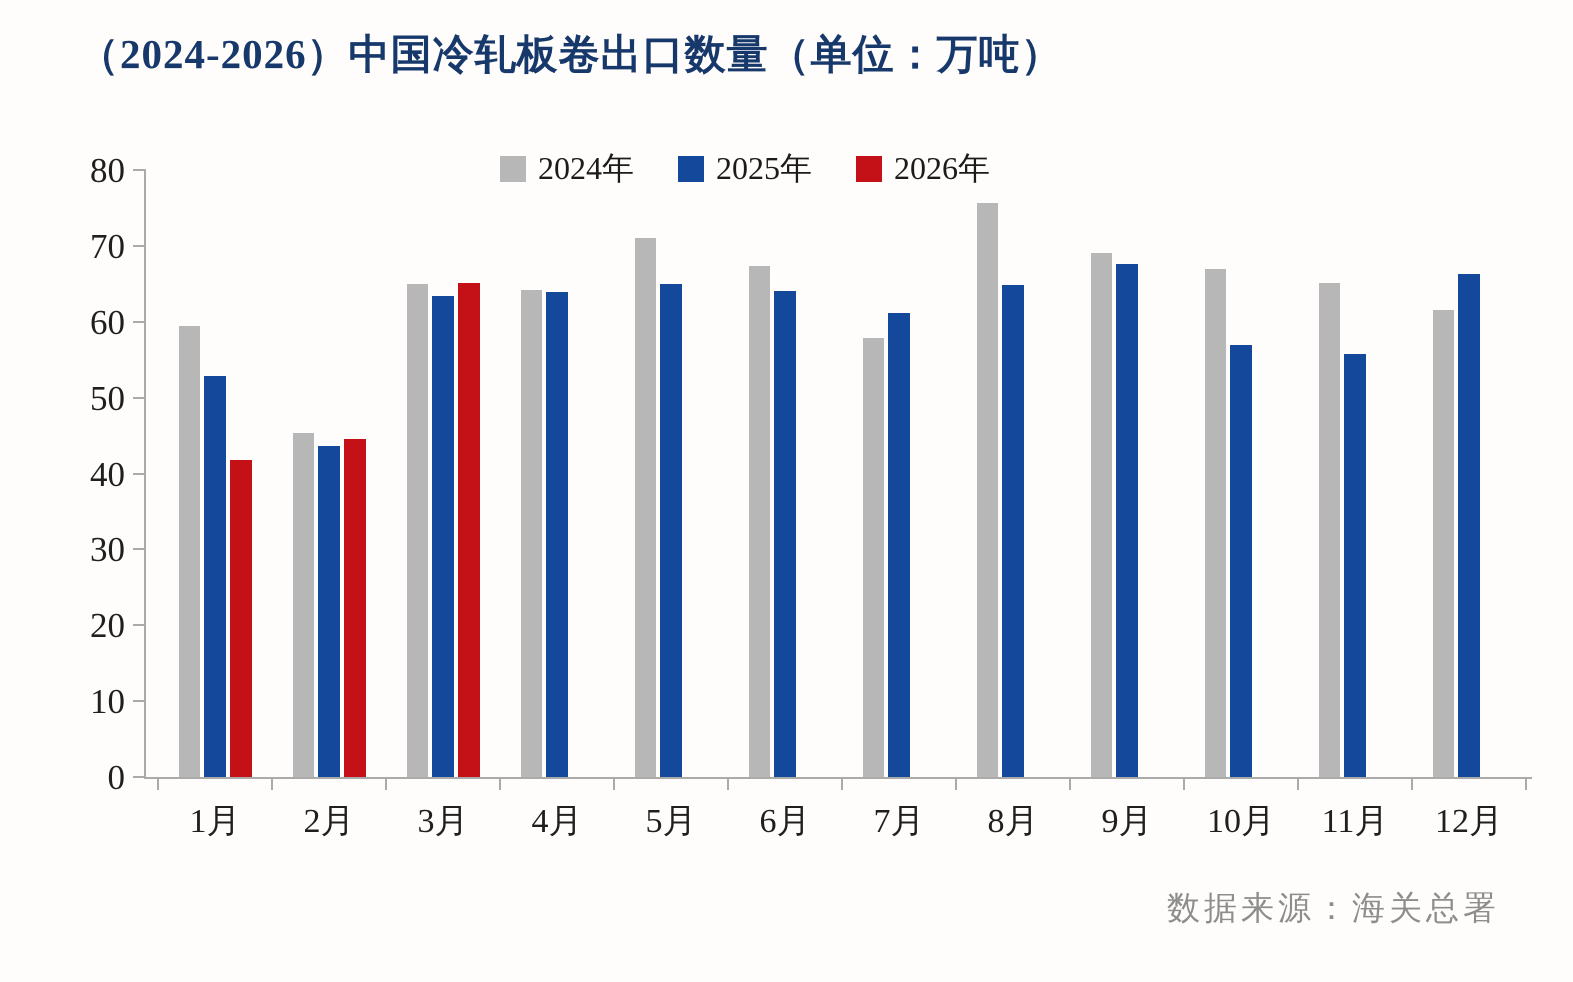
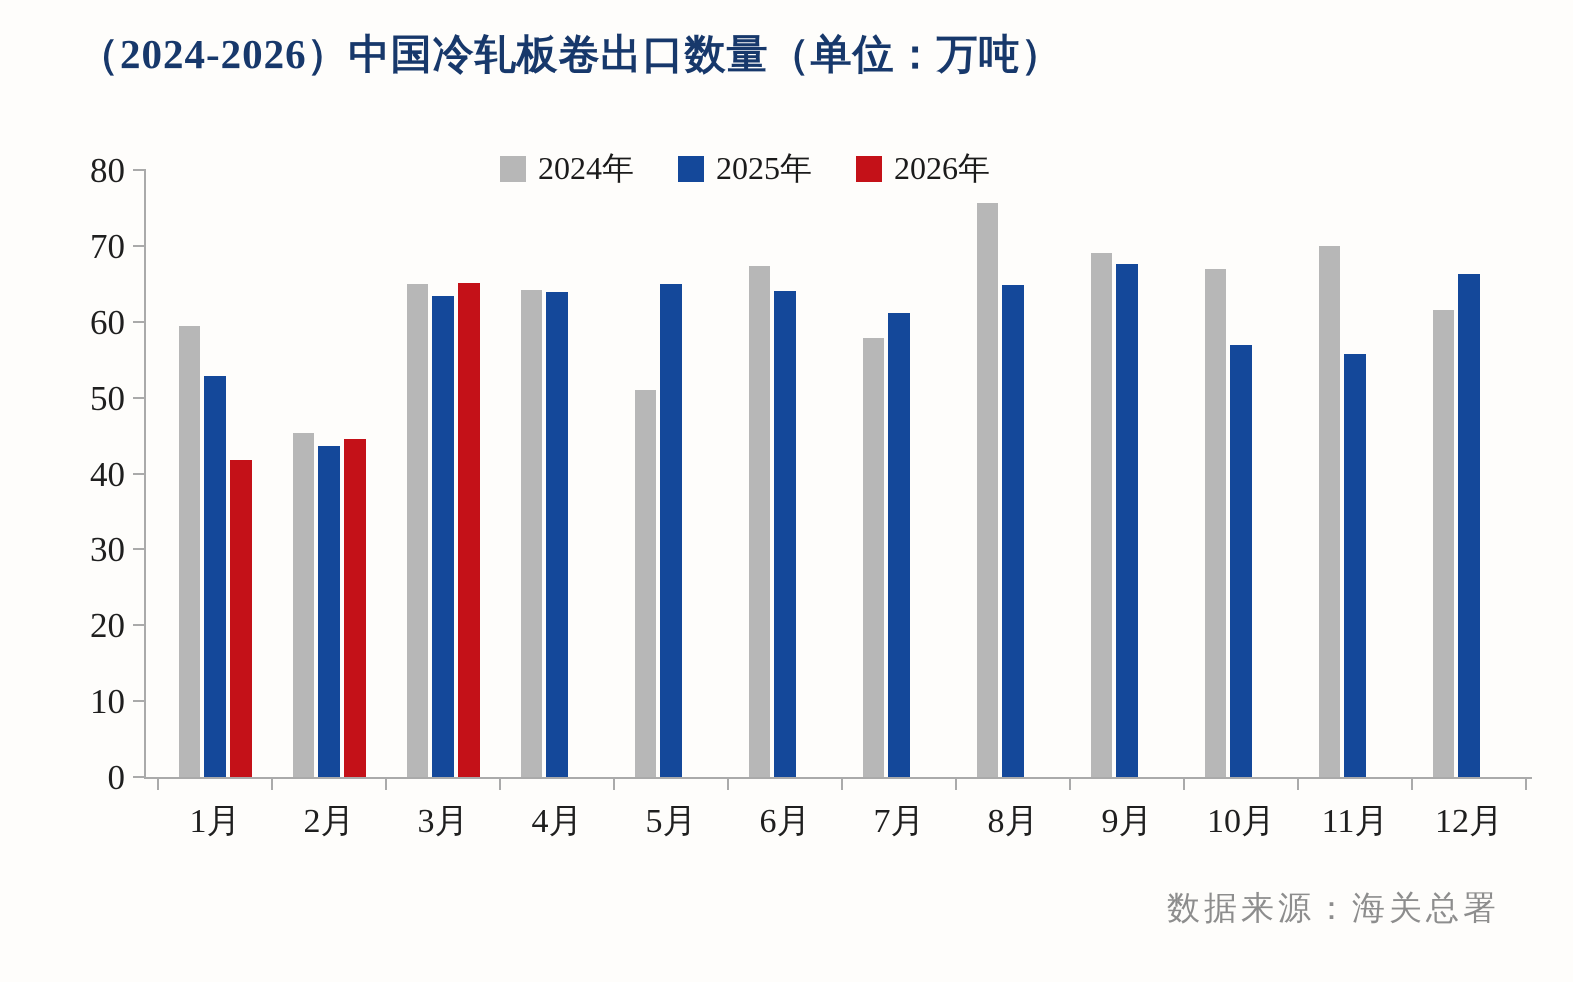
2024年/5月: 71 -> 51
2024年/11月: 65 -> 70
